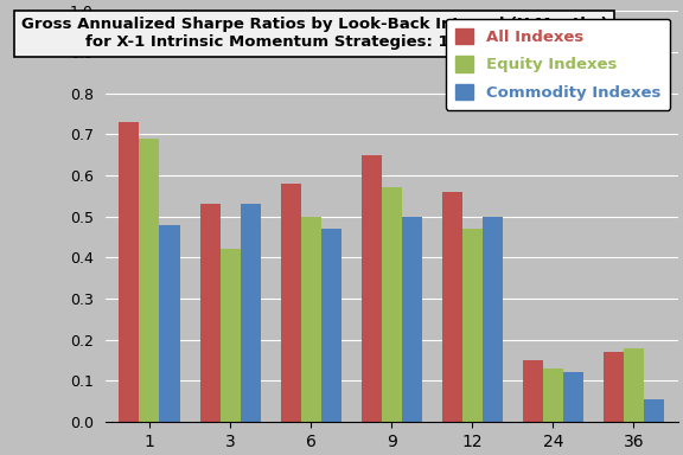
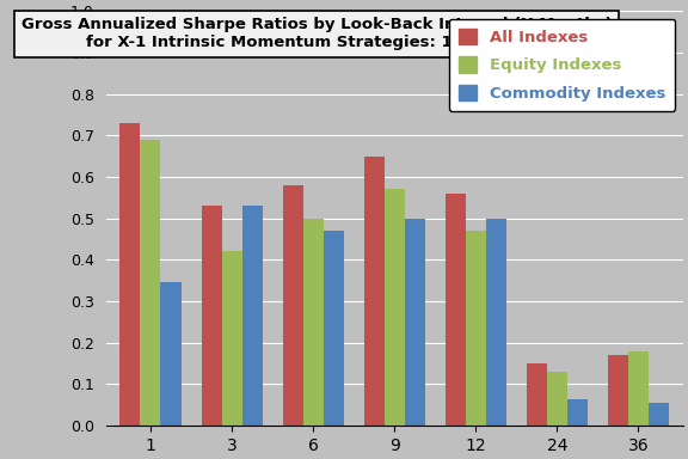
Commodity Indexes/1: 0.480 -> 0.345
Commodity Indexes/24: 0.120 -> 0.065
